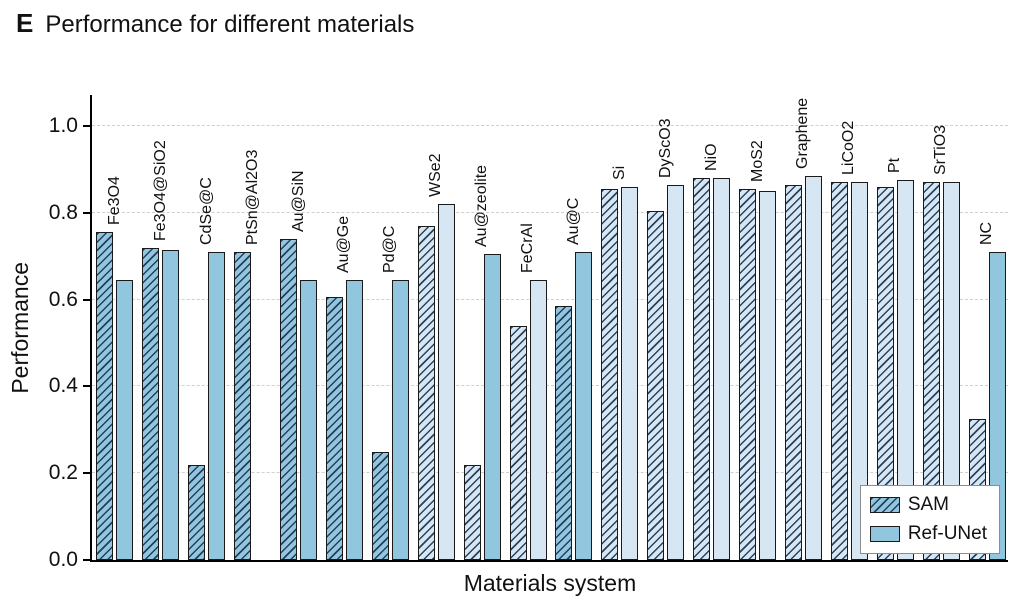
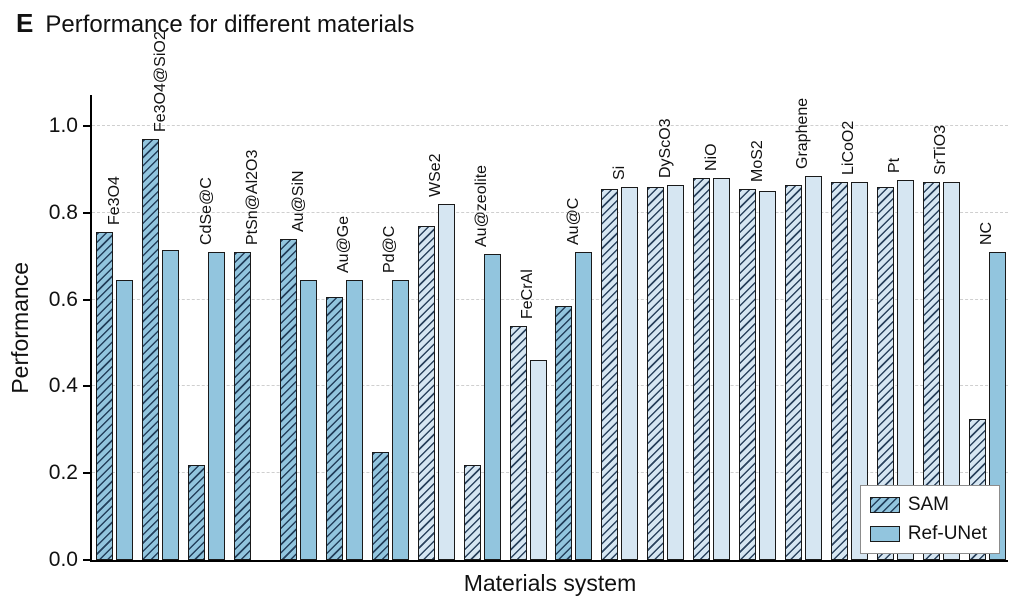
SAM/Fe3O4@SiO2: 0.72 -> 0.97
Ref-UNet/FeCrAl: 0.65 -> 0.46
SAM/DyScO3: 0.81 -> 0.86
